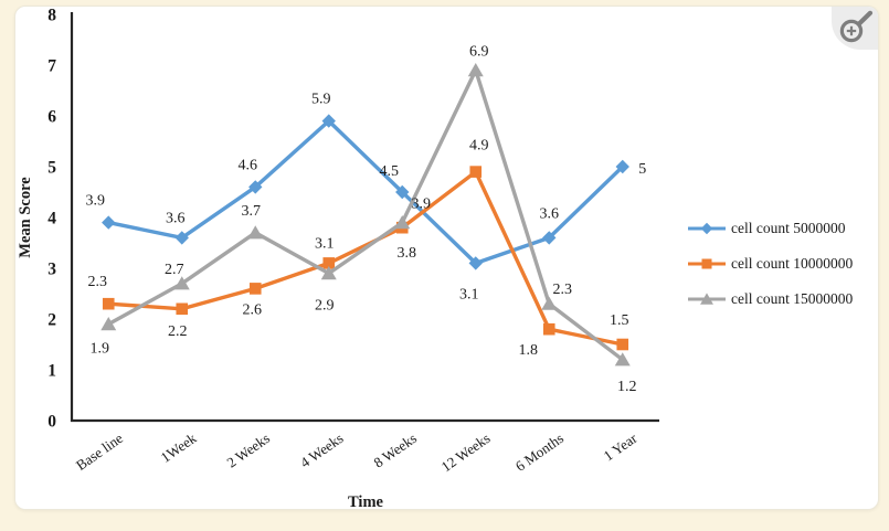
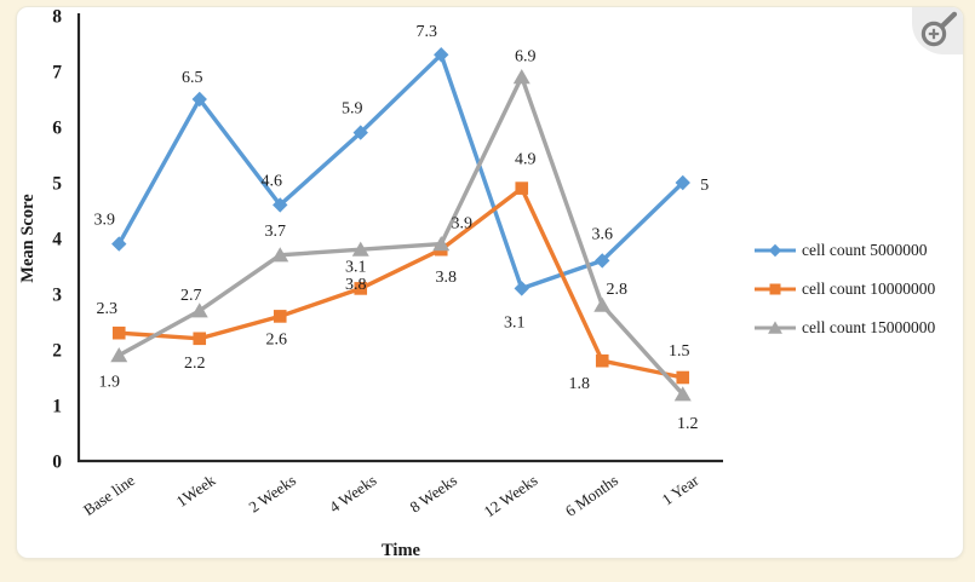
cell count 5000000/1Week: 3.6 -> 6.5
cell count 15000000/4 Weeks: 2.9 -> 3.8
cell count 5000000/8 Weeks: 4.5 -> 7.3
cell count 15000000/6 Months: 2.3 -> 2.8
